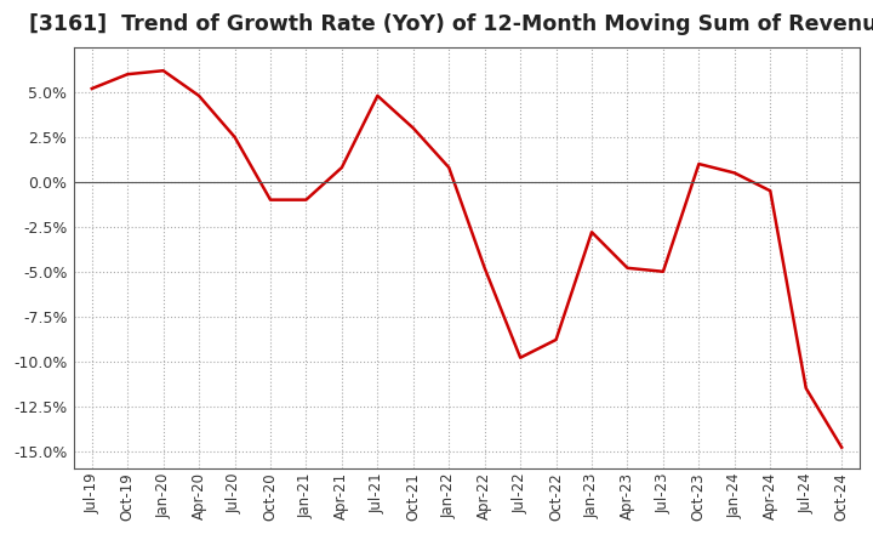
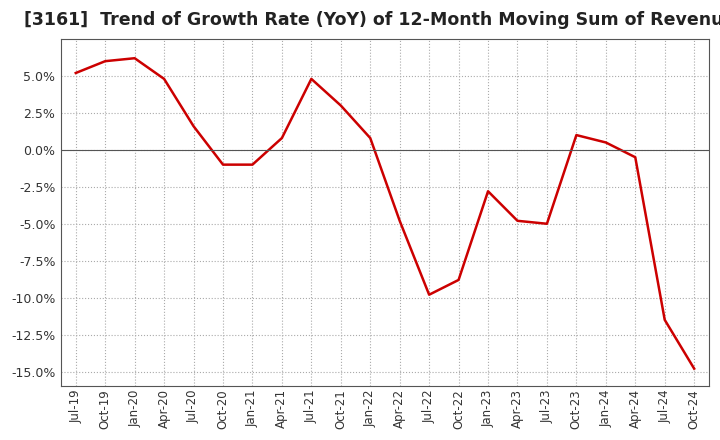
Jul-20: 2.5% -> 1.6%
